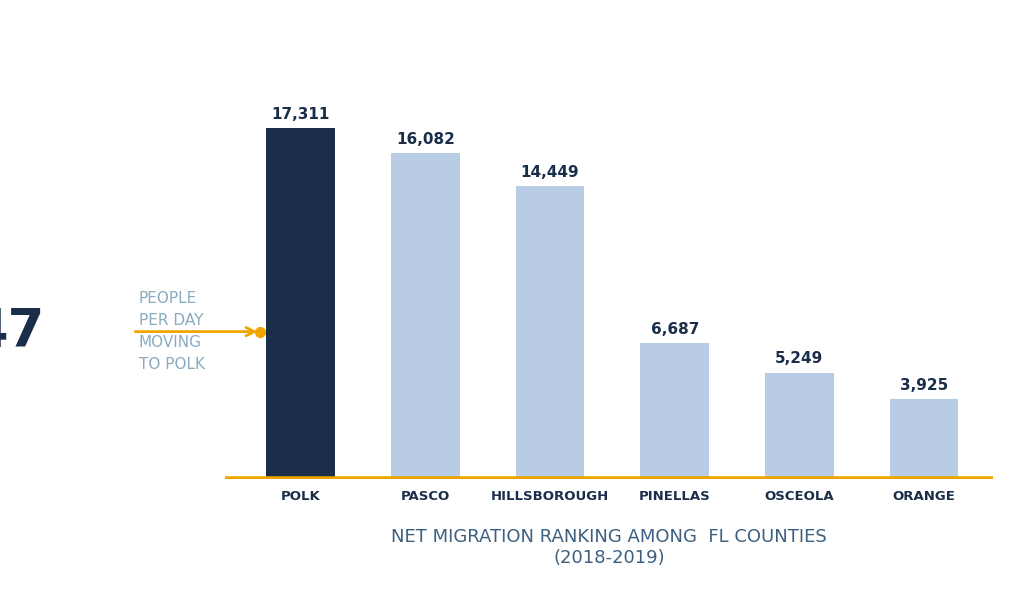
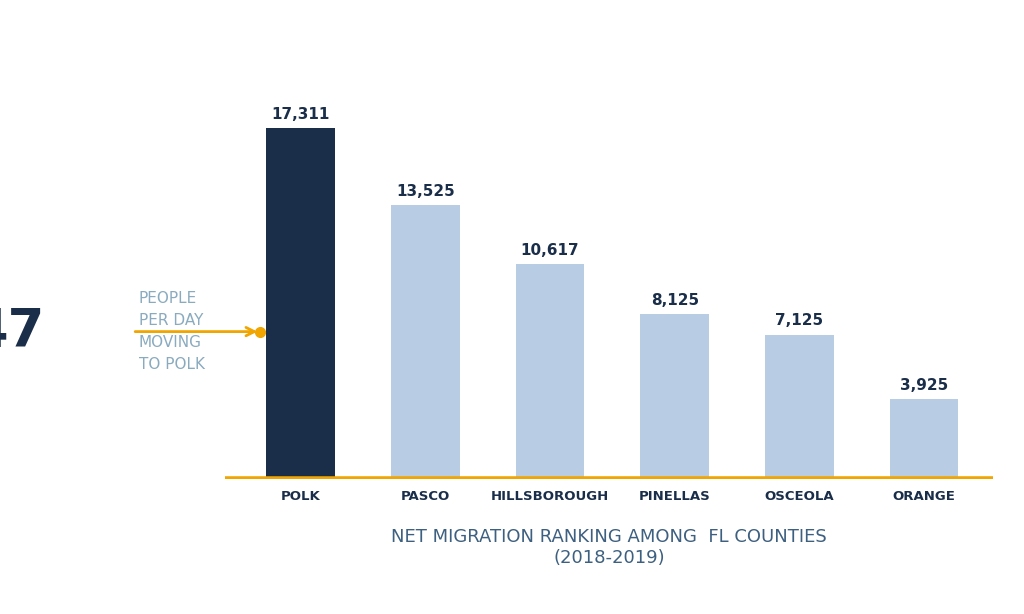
PASCO: 16,082 -> 13,525
HILLSBOROUGH: 14,449 -> 10,617
PINELLAS: 6,687 -> 8,125
OSCEOLA: 5,249 -> 7,125
